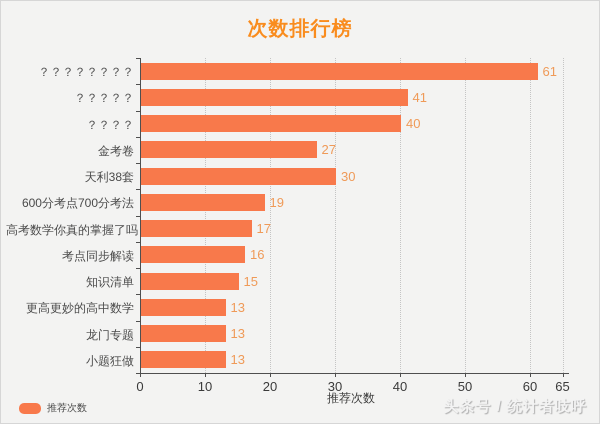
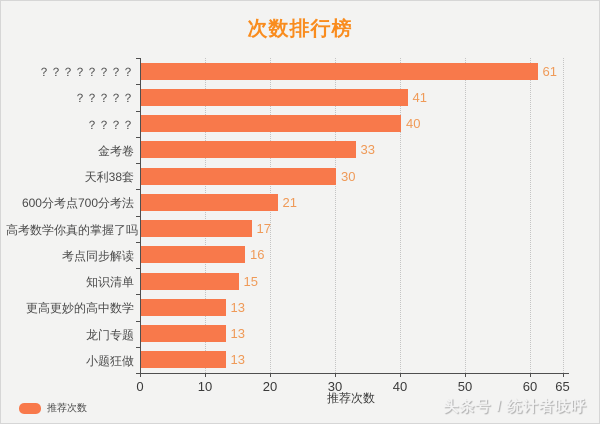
金考卷: 27 -> 33
600分考点700分考法: 19 -> 21
